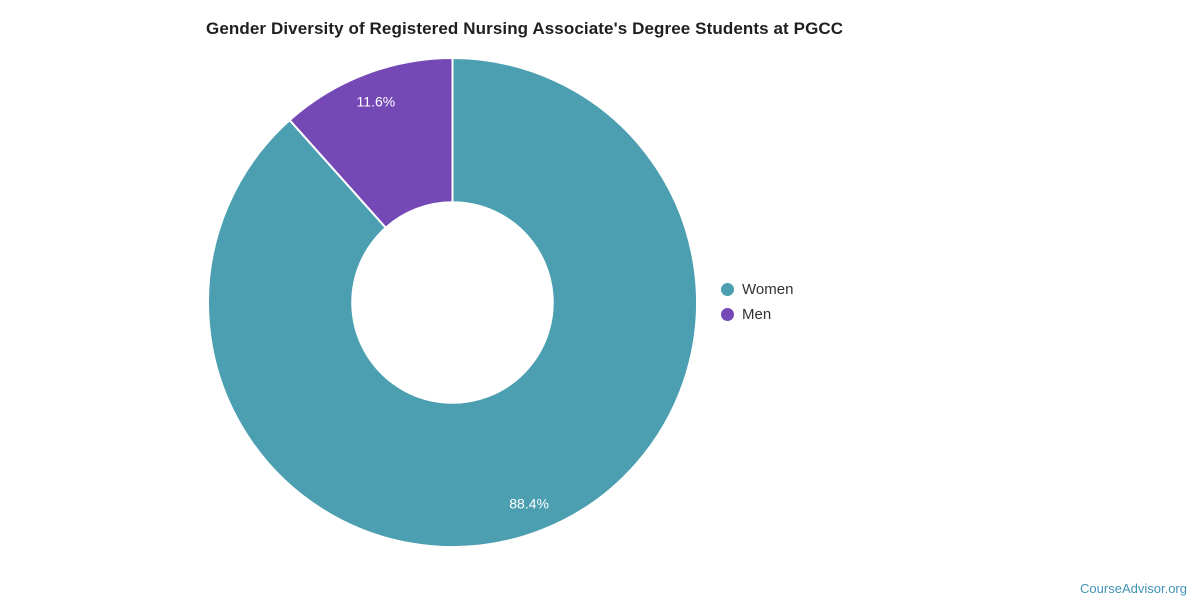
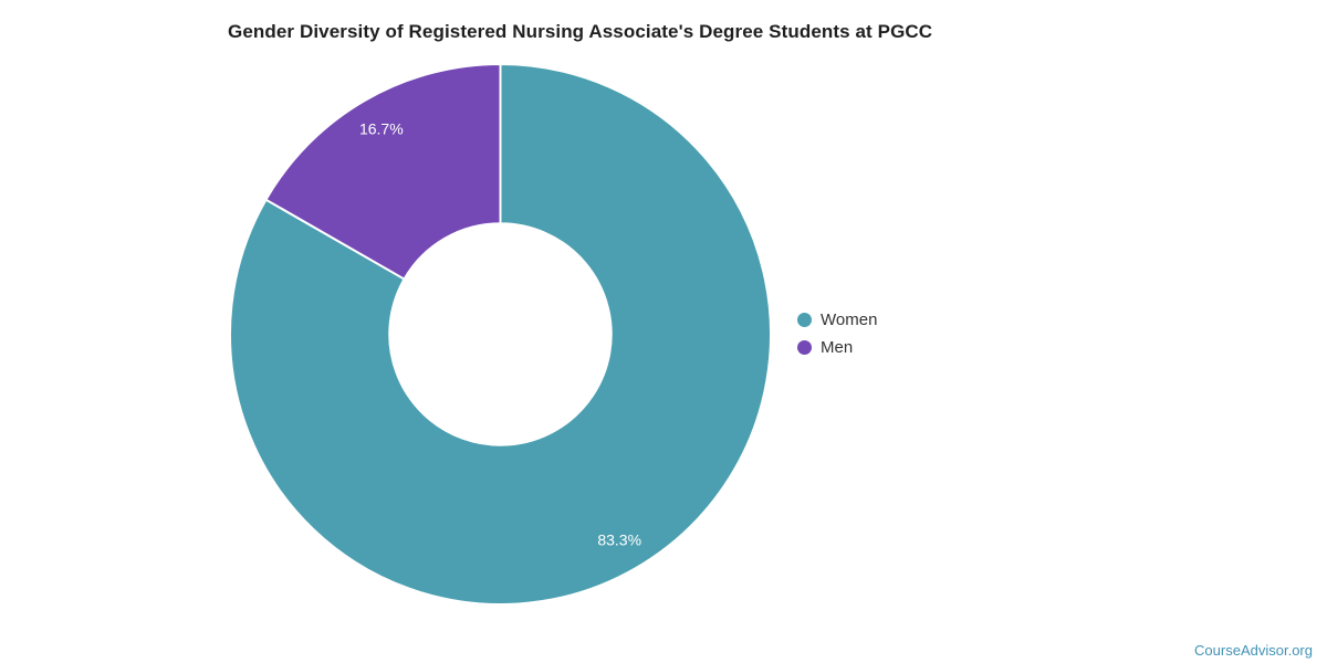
Women: 88.4% -> 83.3%
Men: 11.6% -> 16.7%
